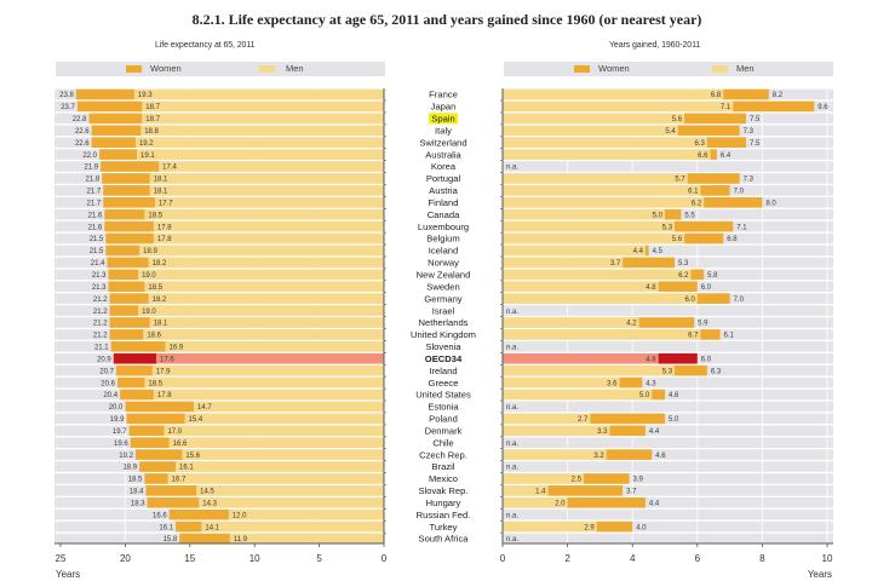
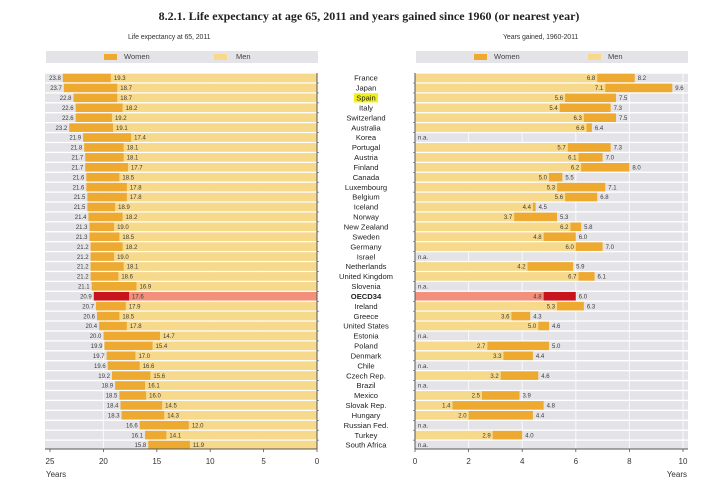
Life expectancy at 65, 2011/Men/Italy: 18.8 -> 18.2
Life expectancy at 65, 2011/Women/Australia: 22.0 -> 23.2
Life expectancy at 65, 2011/Men/Mexico: 16.7 -> 16.0
Years gained, 1960-2011/Women/Slovak Rep.: 3.7 -> 4.8
